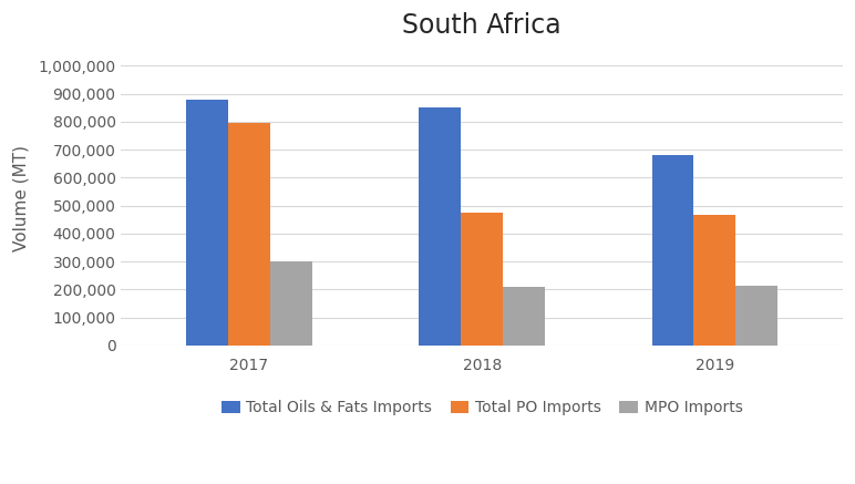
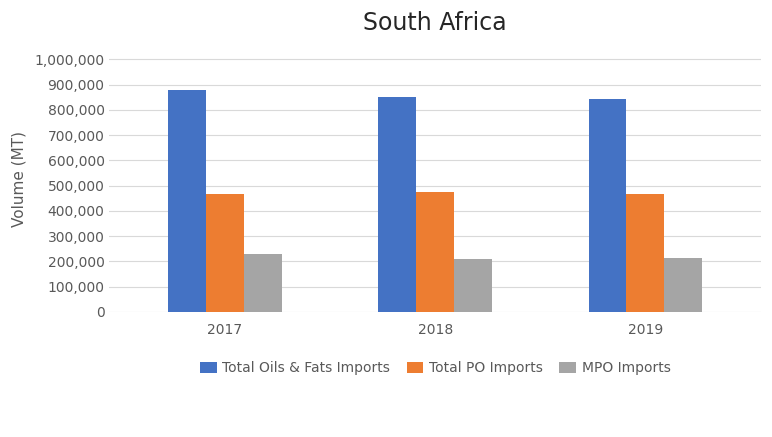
Total PO Imports/2017: 795,000 -> 468,000
MPO Imports/2017: 300,000 -> 228,000
Total Oils & Fats Imports/2019: 680,000 -> 843,000
